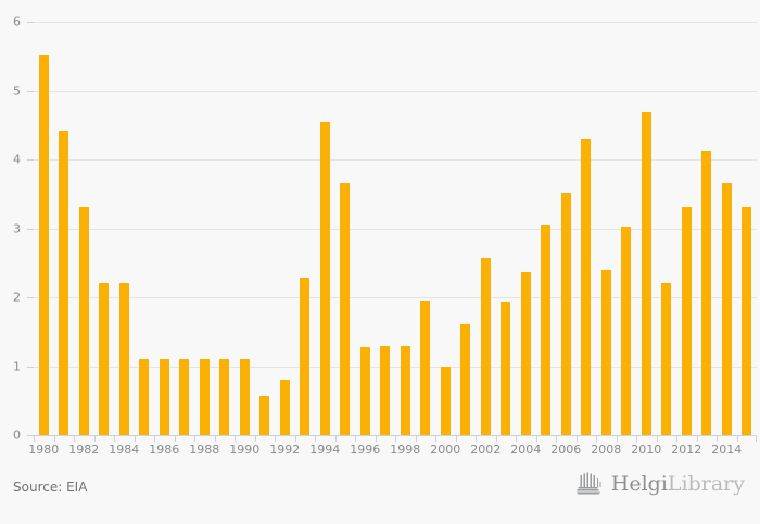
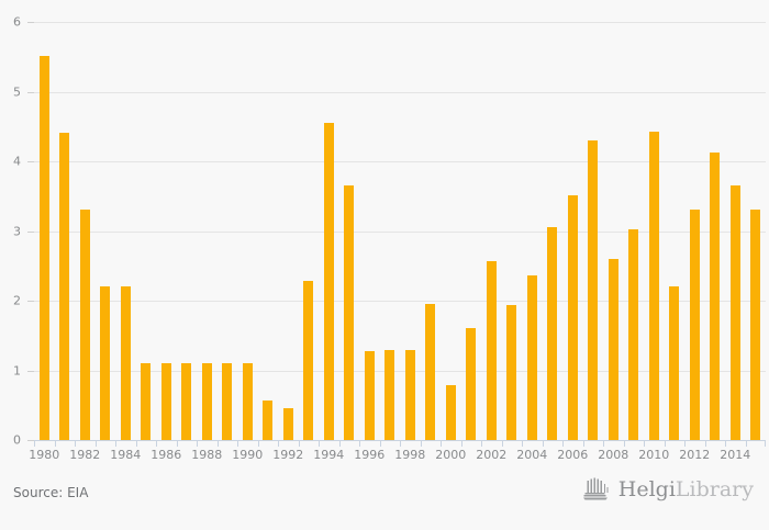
1992: 0.8 -> 0.5
2000: 1.0 -> 0.8
2008: 2.4 -> 2.6
2010: 4.7 -> 4.4
